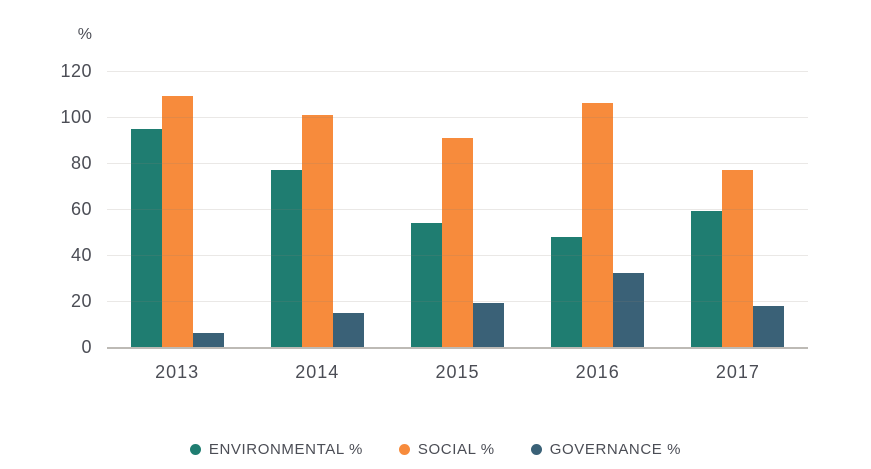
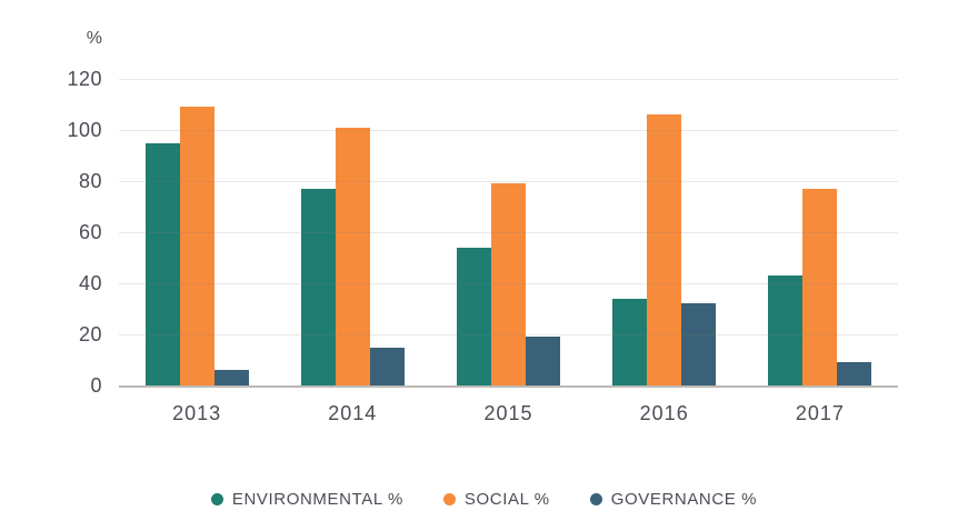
SOCIAL %/2015: 91 -> 79
ENVIRONMENTAL %/2016: 48 -> 34
ENVIRONMENTAL %/2017: 59 -> 43
GOVERNANCE %/2017: 18 -> 9
